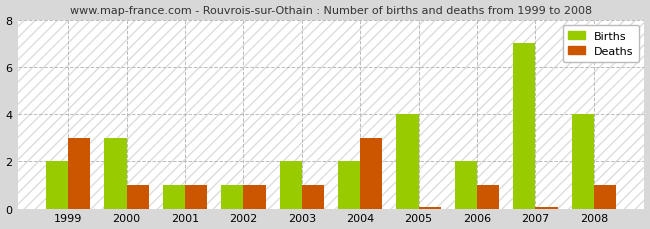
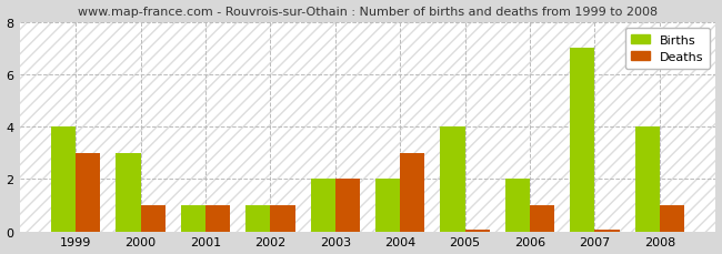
Births/1999: 2 -> 4
Deaths/2003: 1.00 -> 2.00
